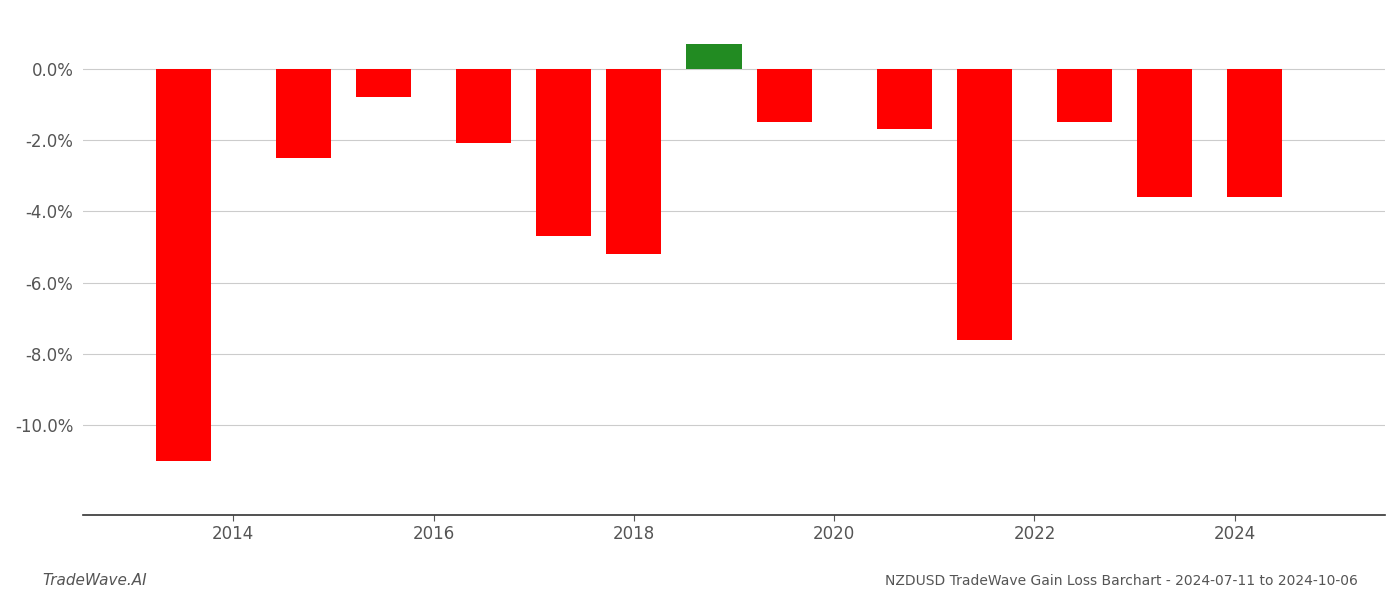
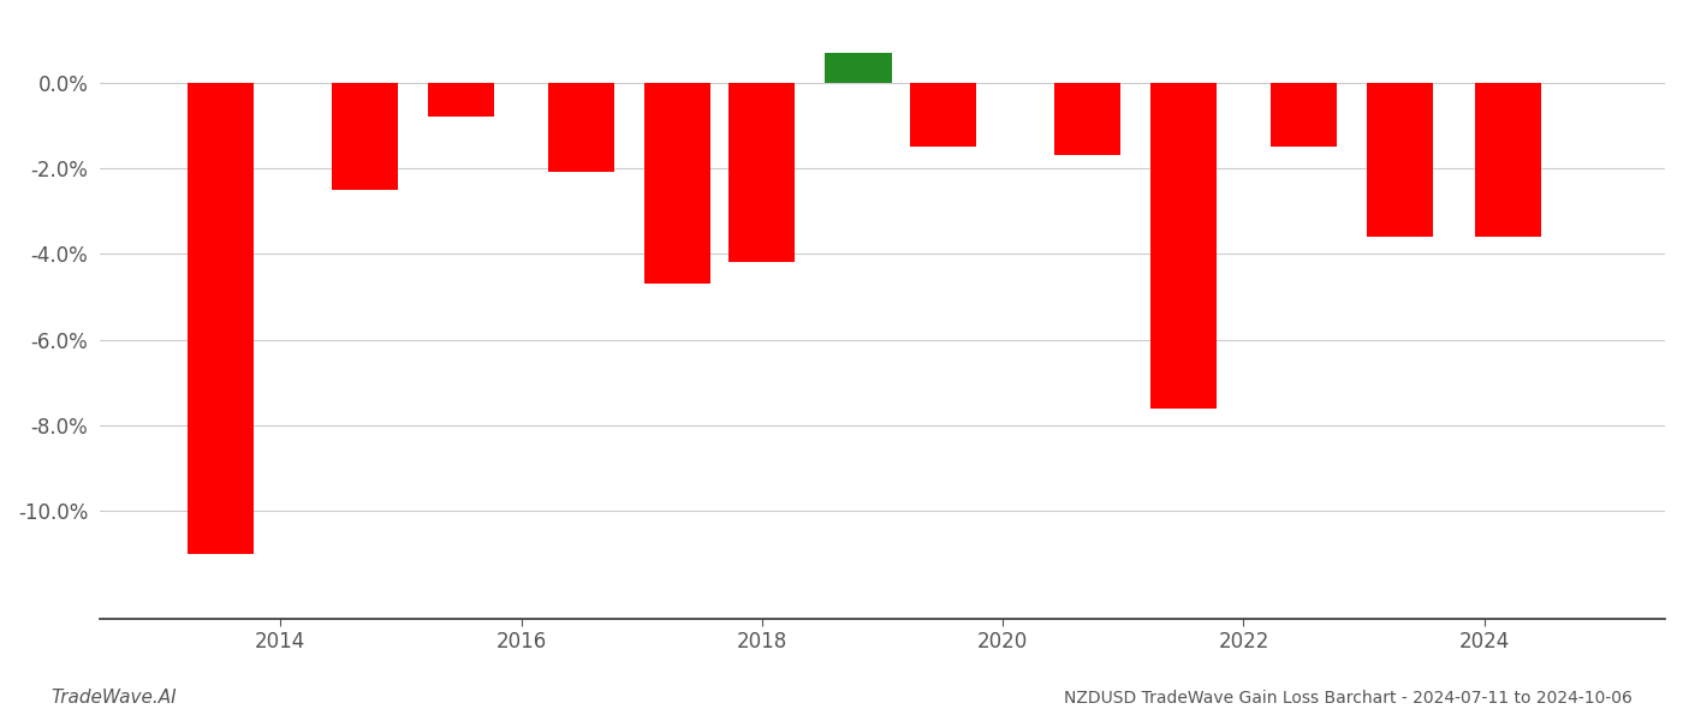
2018: -5.2% -> -4.2%
